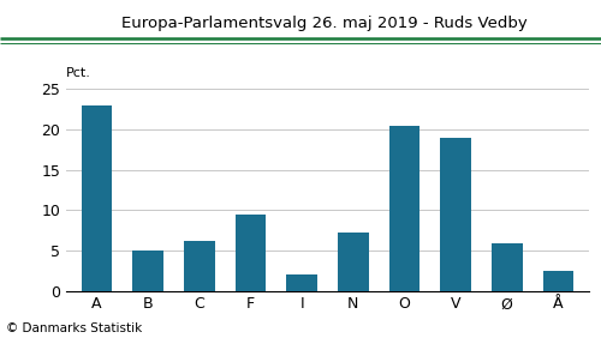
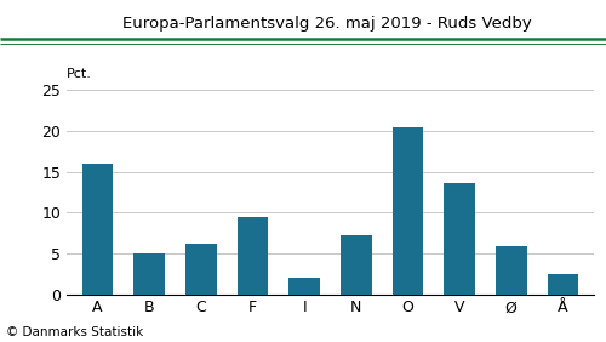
A: 23.0 -> 16.0
V: 18.9 -> 13.6
